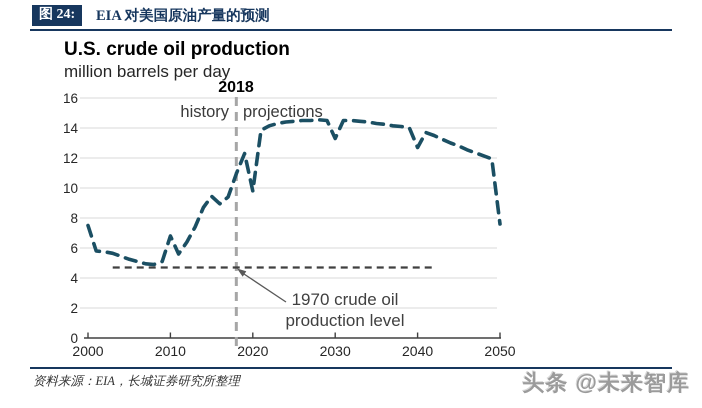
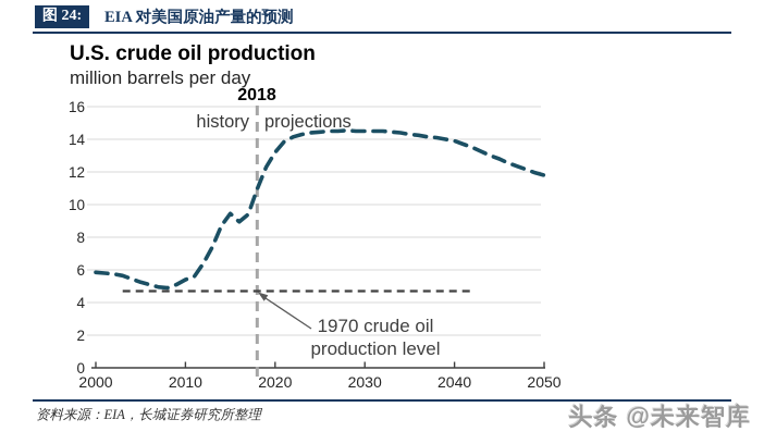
2000: 7.5 -> 5.8
2010: 6.8 -> 5.4
2020: 9.8 -> 13.2
2030: 13.3 -> 14.5
2040: 12.7 -> 13.9
2050: 7.6 -> 11.8
